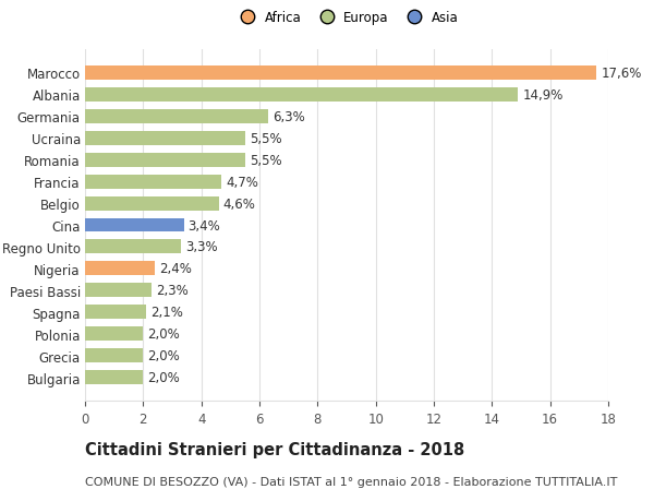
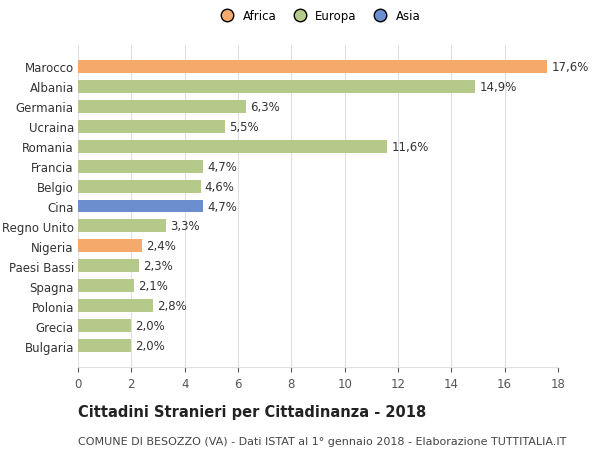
Romania: 5,5% -> 11,6%
Cina: 3,4% -> 4,7%
Polonia: 2,0% -> 2,8%
